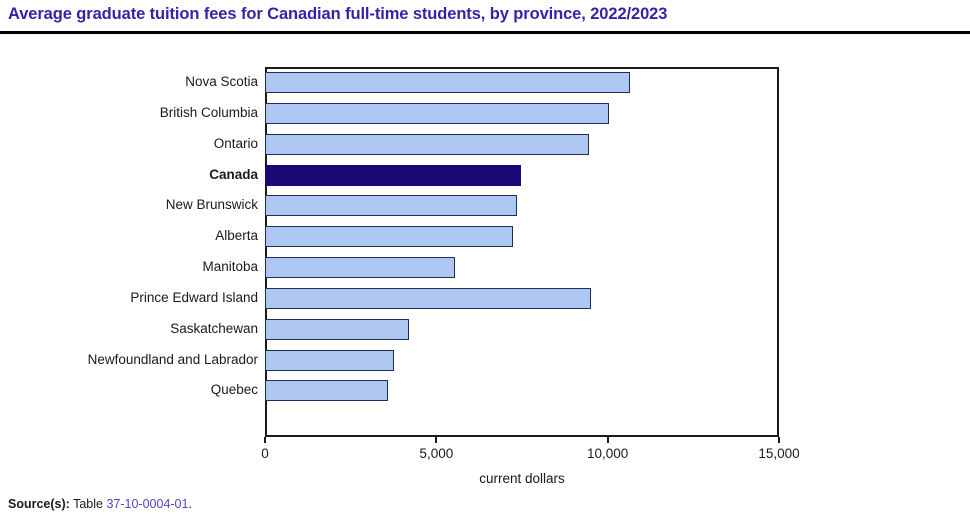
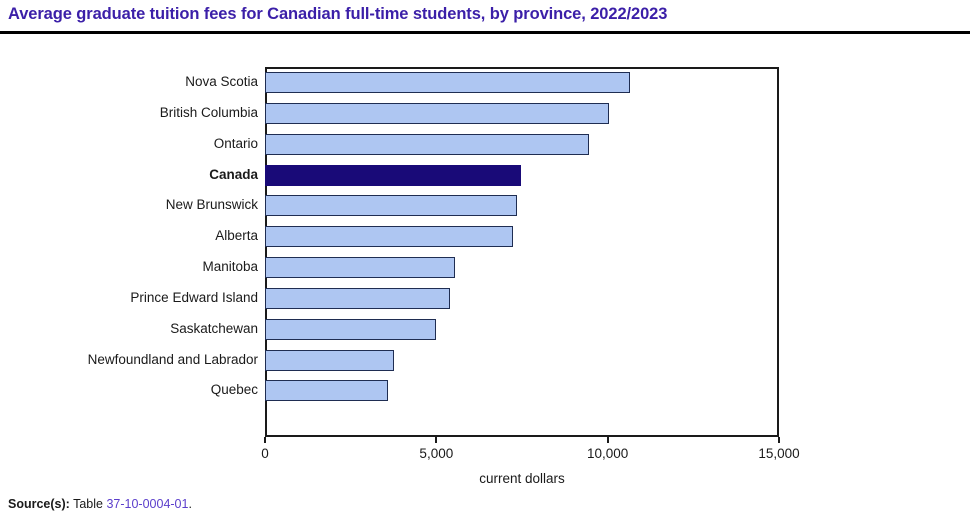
Prince Edward Island: 9500 -> 5400
Saskatchewan: 4200 -> 5000
